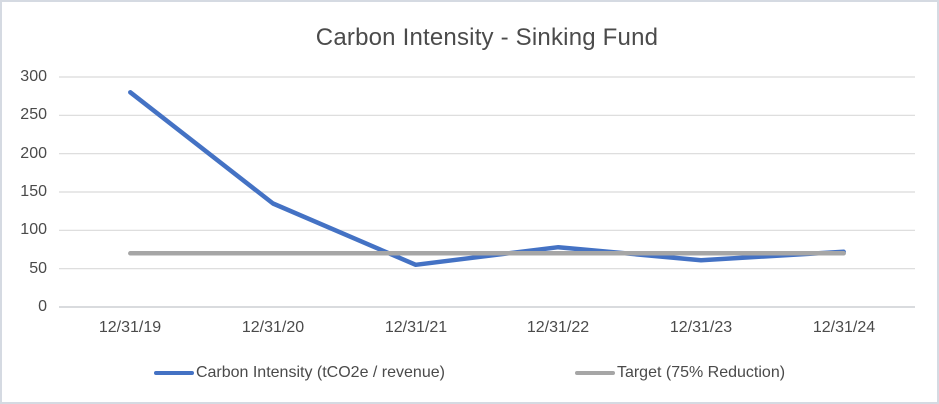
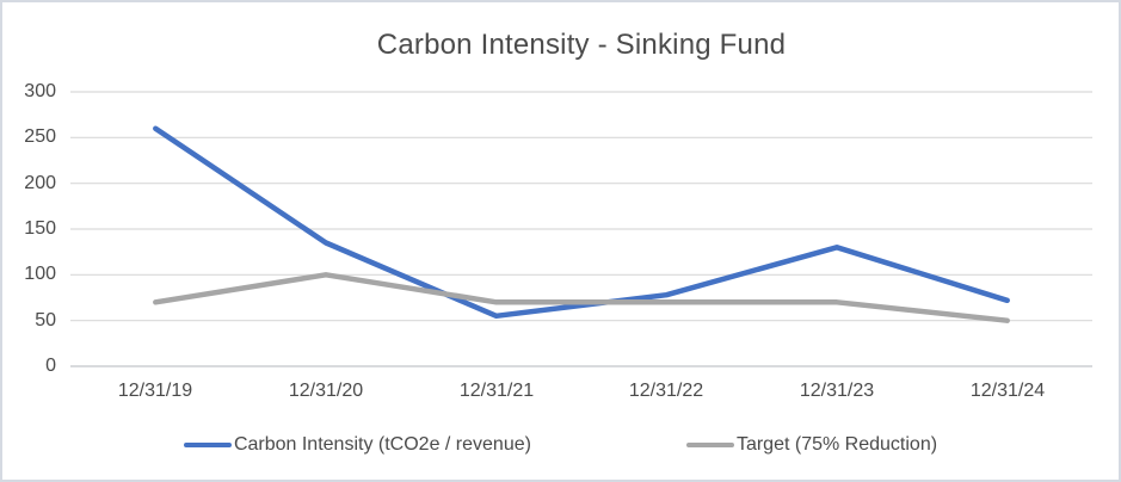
Carbon Intensity (tCO2e / revenue)/12/31/19: 280 -> 260
Target (75% Reduction)/12/31/20: 70 -> 100
Carbon Intensity (tCO2e / revenue)/12/31/23: 60 -> 130
Target (75% Reduction)/12/31/24: 70 -> 50
